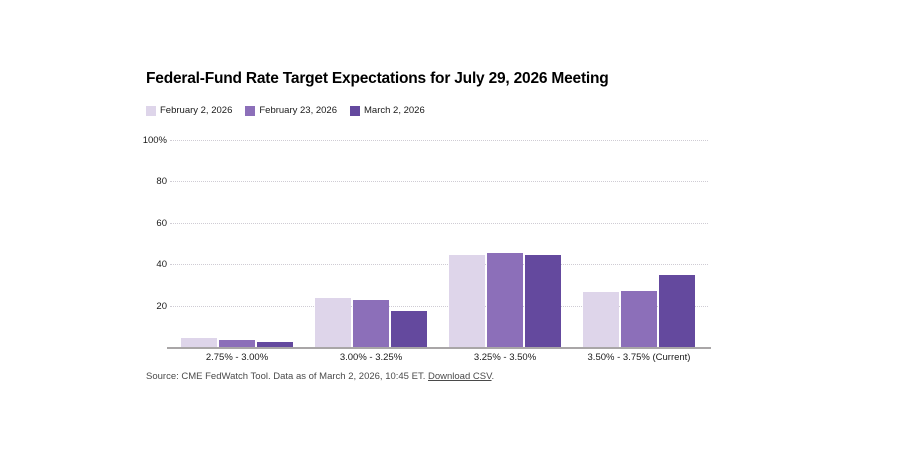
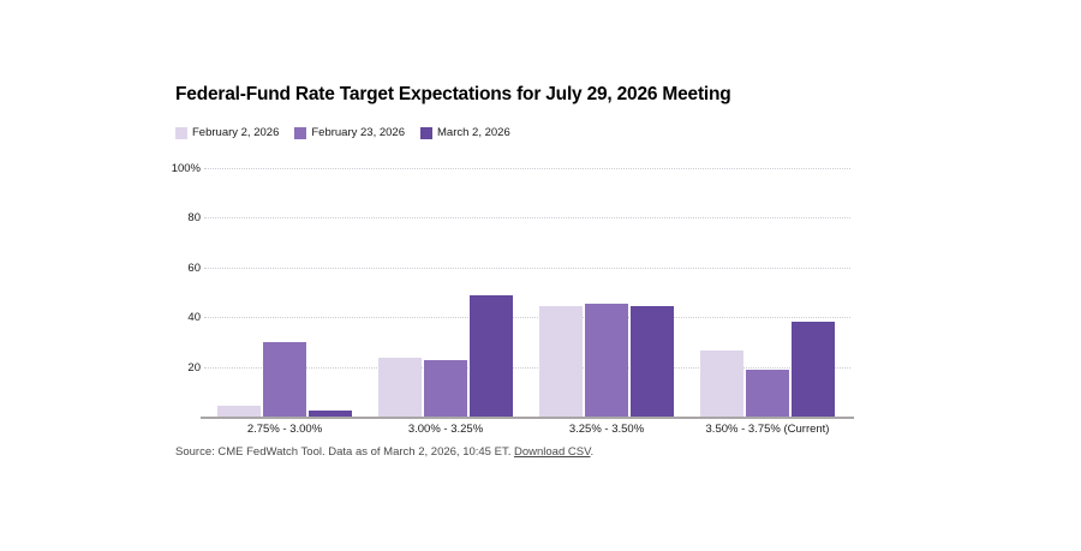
February 23, 2026/2.75% - 3.00%: 3% -> 30%
March 2, 2026/3.00% - 3.25%: 17% -> 49%
February 23, 2026/3.50% - 3.75% (Current): 27% -> 19%
March 2, 2026/3.50% - 3.75% (Current): 35% -> 38%
